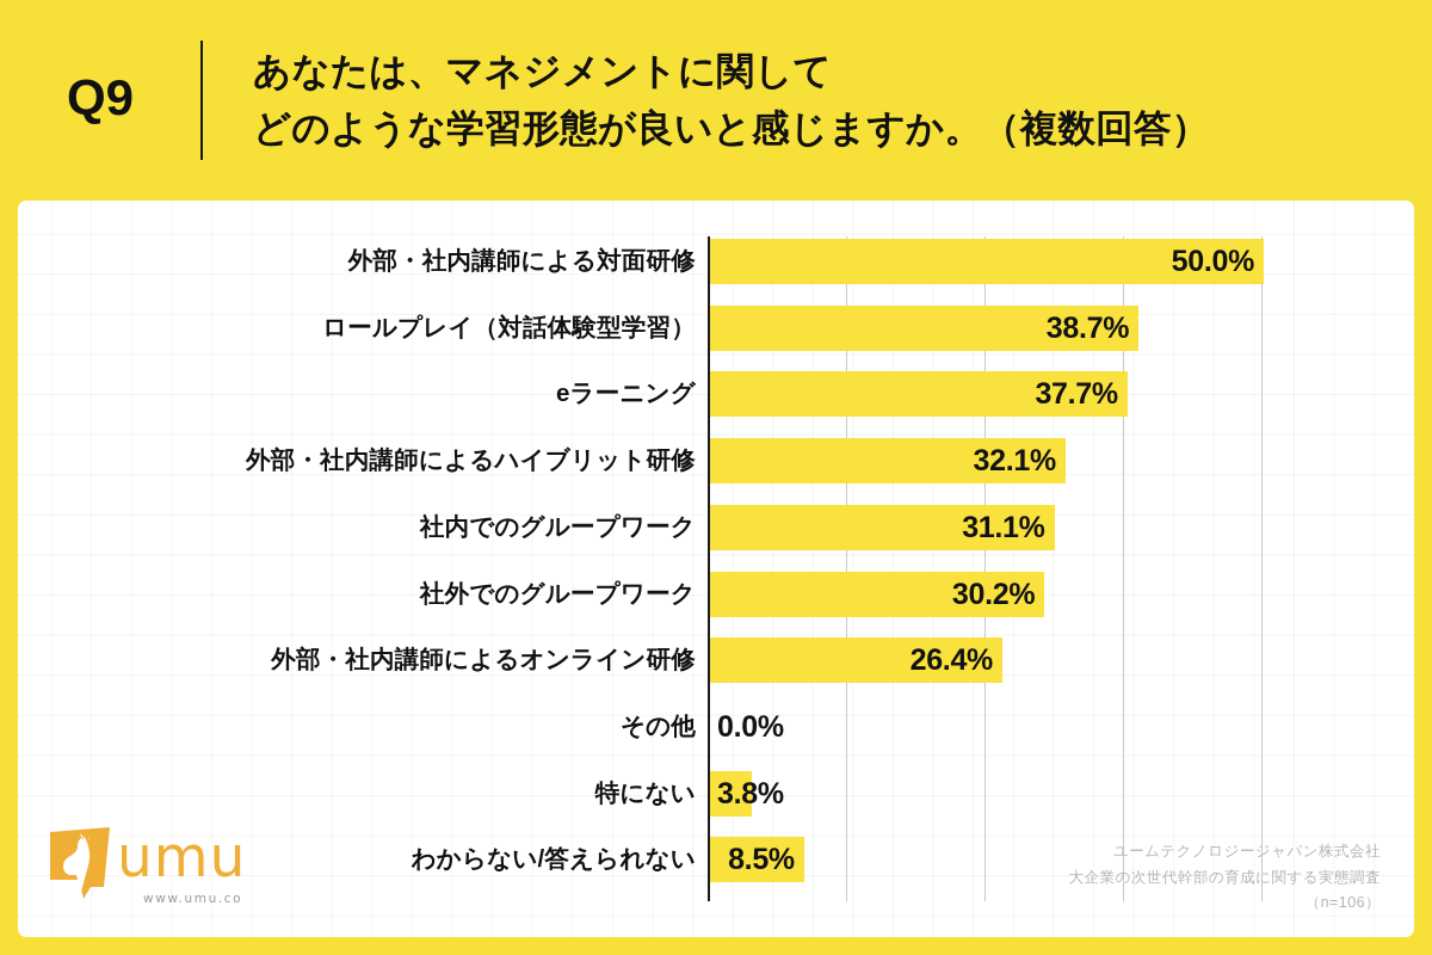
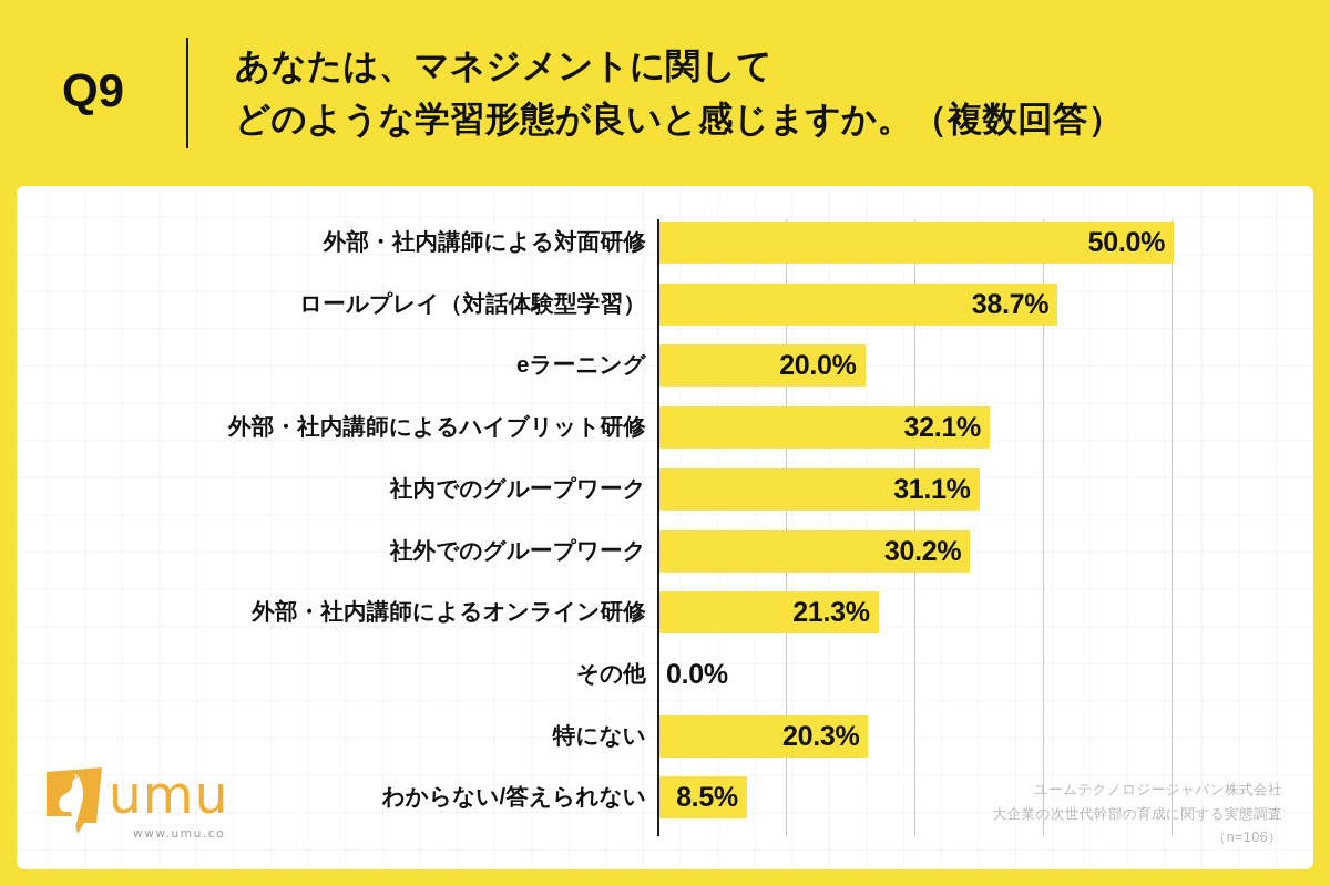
eラーニング: 37.7% -> 20.0%
外部・社内講師によるオンライン研修: 26.4% -> 21.3%
特にない: 3.8% -> 20.3%
